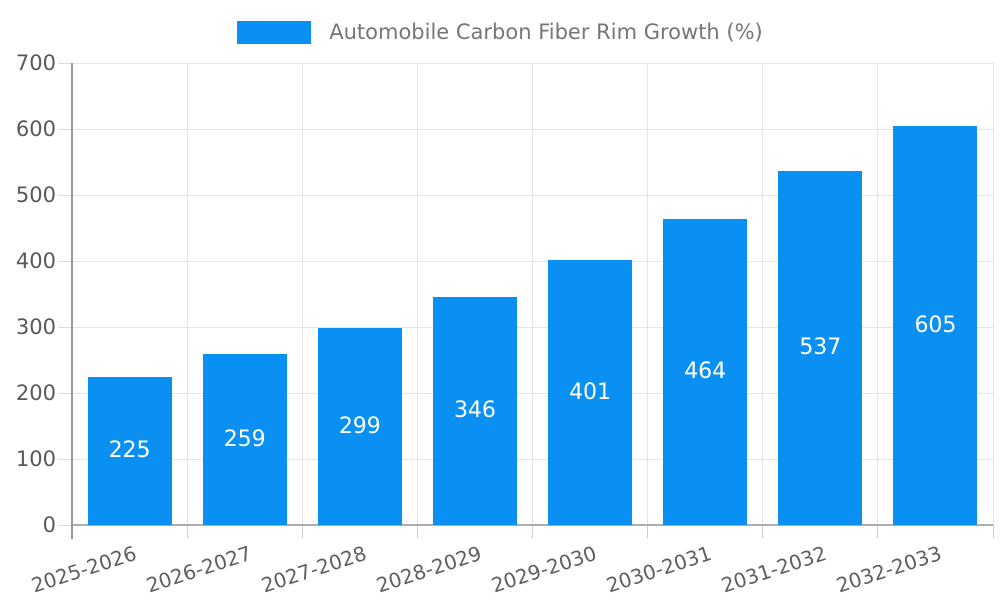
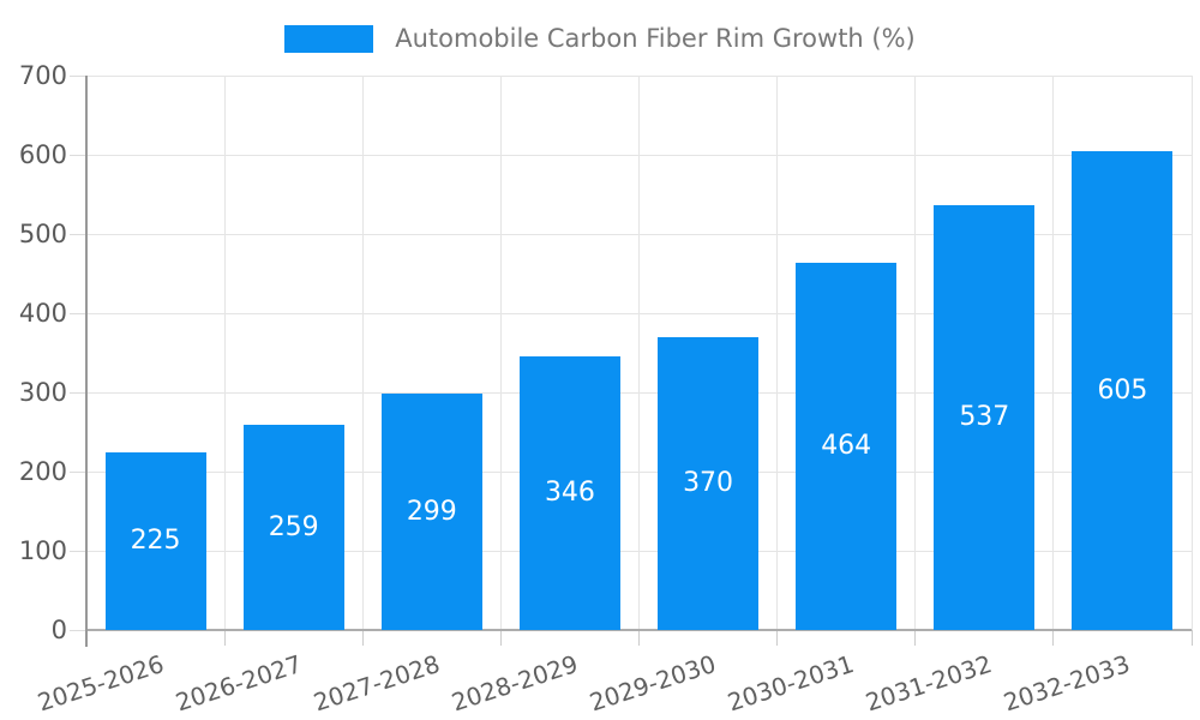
2029-2030: 401 -> 370
